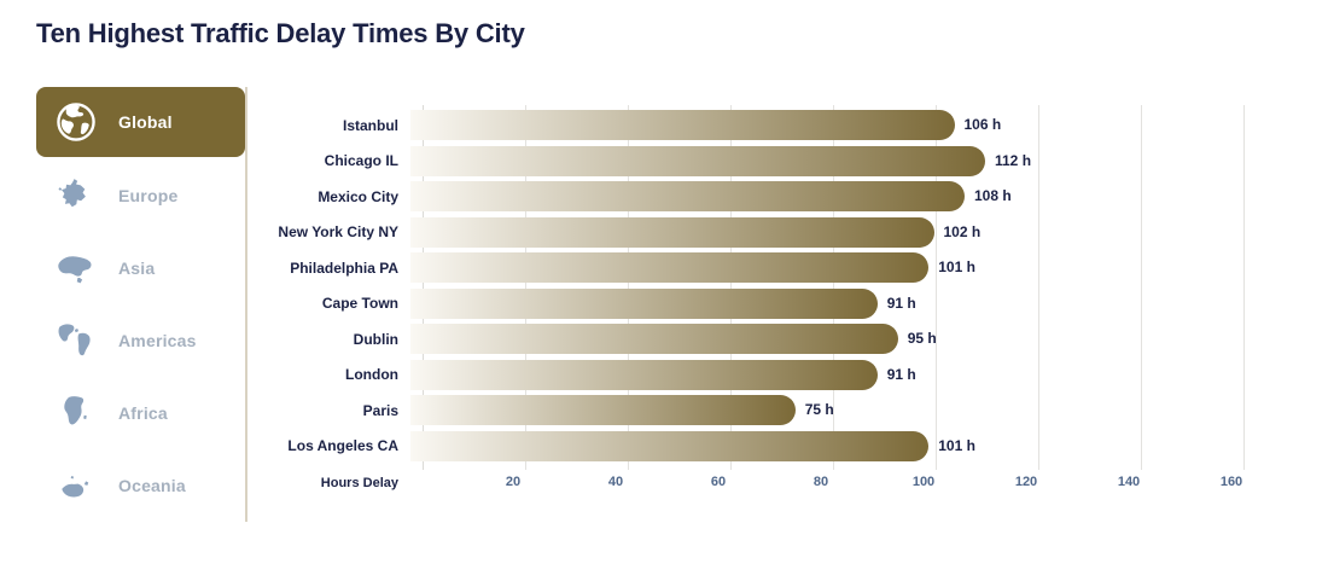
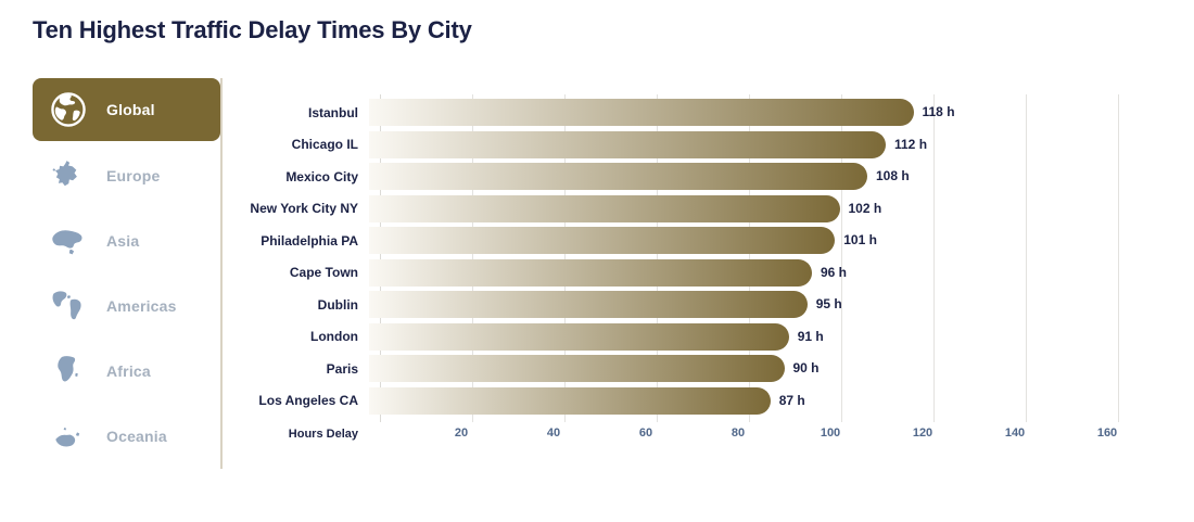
Istanbul: 106 -> 118
Cape Town: 91 -> 96
Paris: 75 -> 90
Los Angeles CA: 101 -> 87
